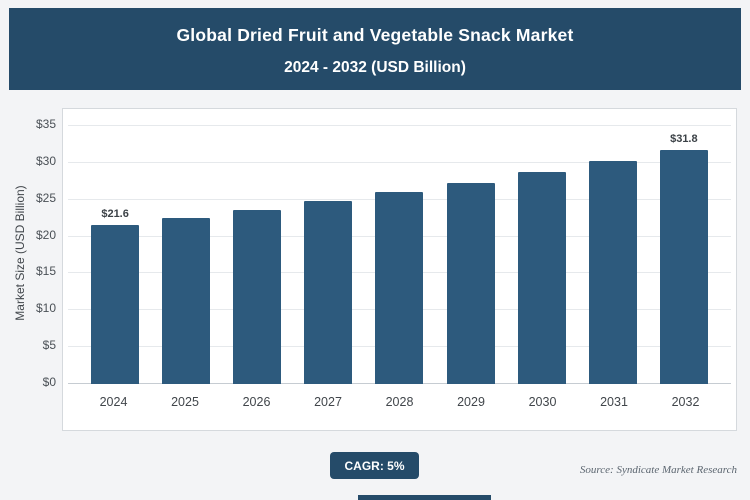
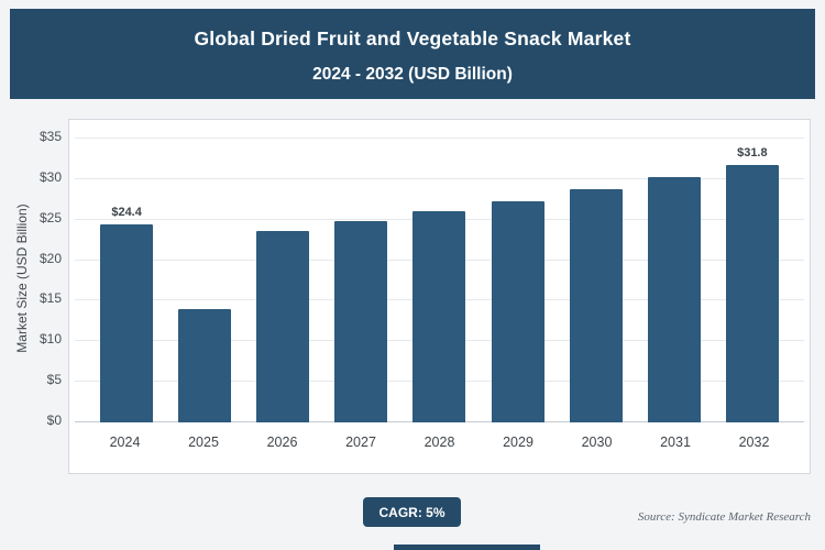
2024: $21.6 -> $24.4
2025: $22 -> $14
